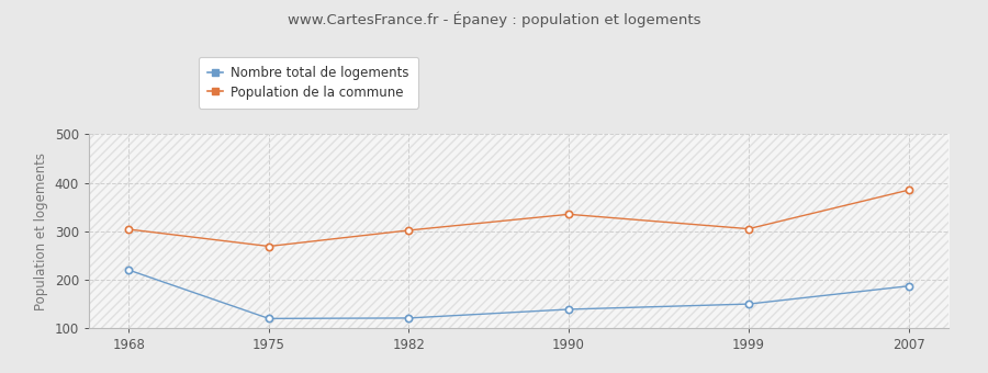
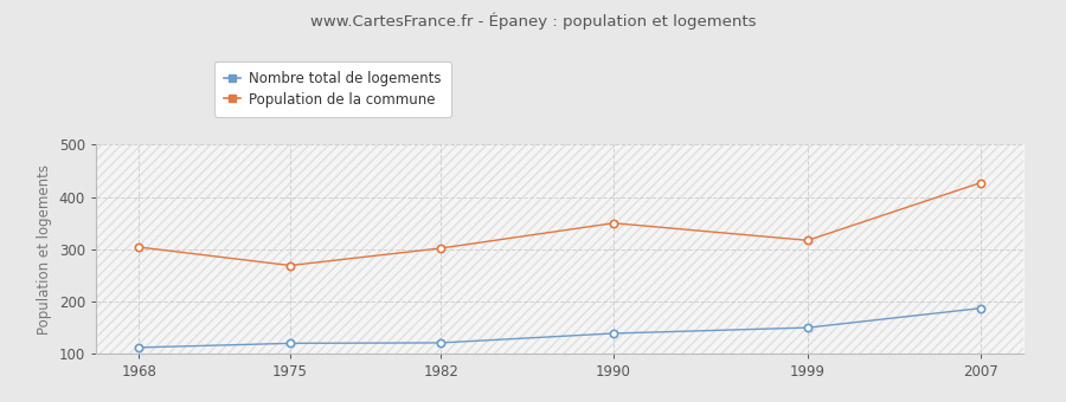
Nombre total de logements/1968: 220 -> 112
Population de la commune/1990: 335 -> 350
Population de la commune/1999: 305 -> 317
Population de la commune/2007: 385 -> 427
